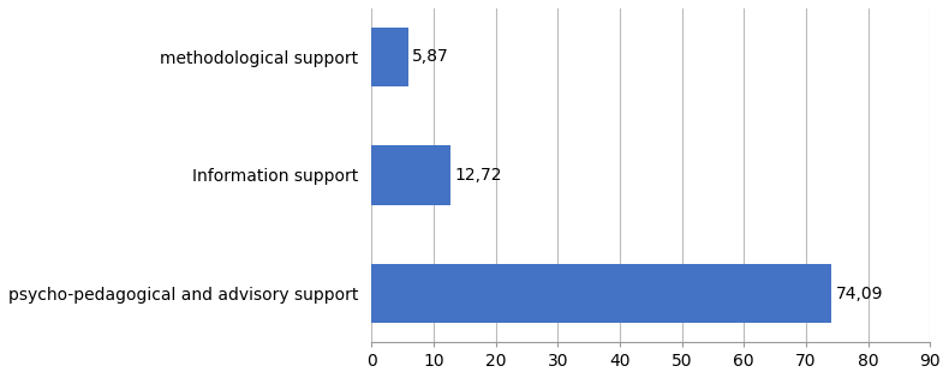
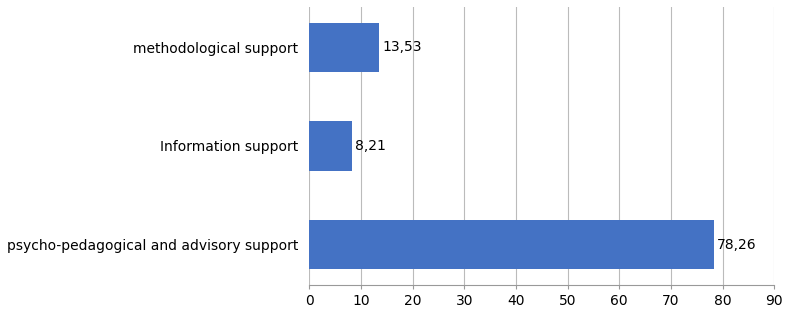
methodological support: 5,87 -> 13,53
Information support: 12,72 -> 8,21
psycho-pedagogical and advisory support: 74,09 -> 78,26
